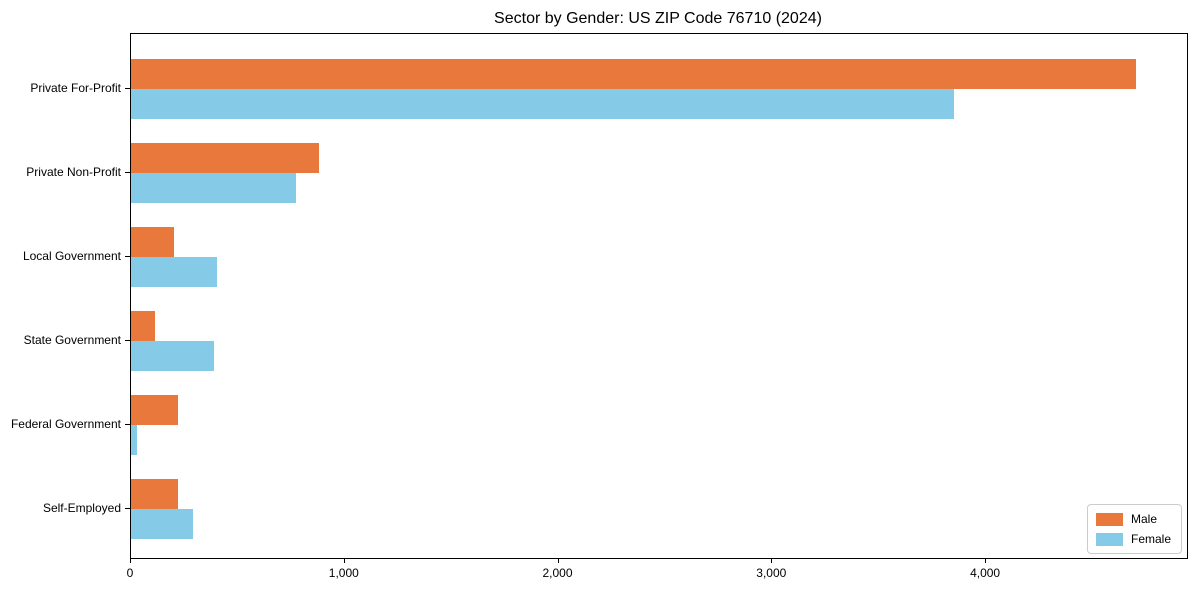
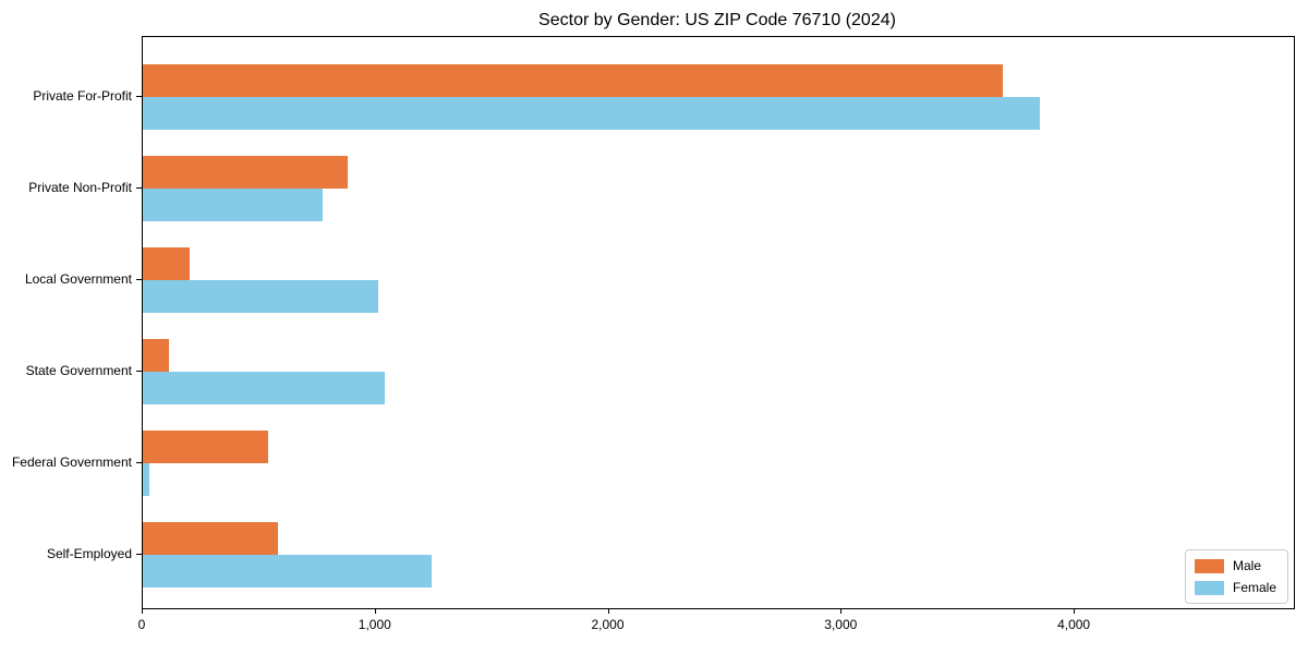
Male/Private For-Profit: 4700 -> 3690
Female/Local Government: 400 -> 1010
Female/State Government: 390 -> 1040
Male/Federal Government: 220 -> 540
Male/Self-Employed: 220 -> 580
Female/Self-Employed: 290 -> 1240
